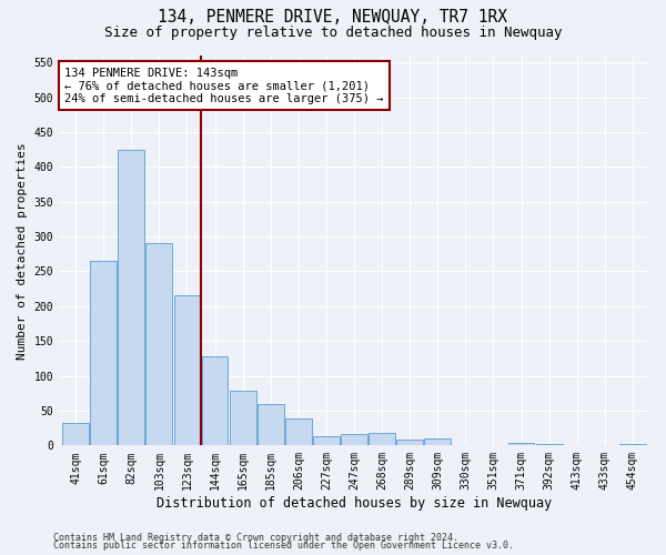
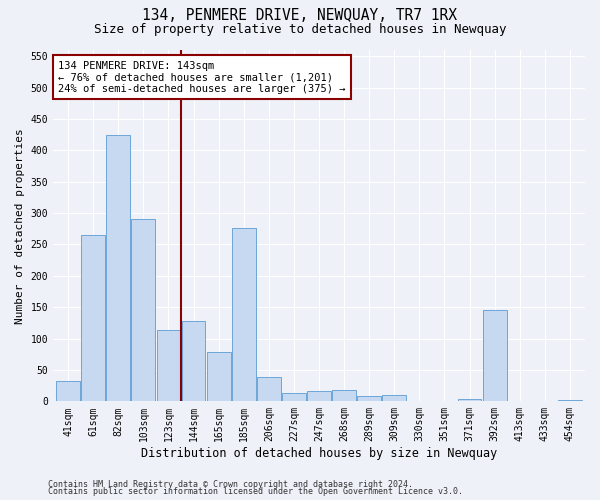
123sqm: 215 -> 114
185sqm: 60 -> 276
392sqm: 2 -> 146
